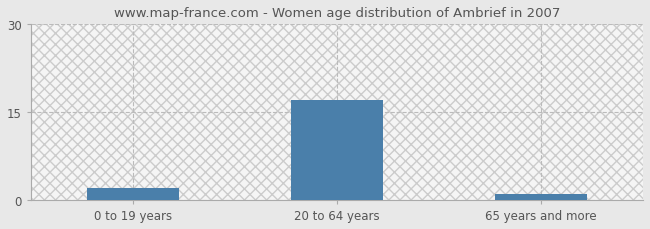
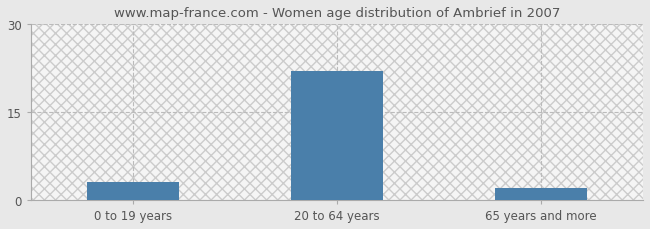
0 to 19 years: 2 -> 3
20 to 64 years: 17 -> 22
65 years and more: 1 -> 2
